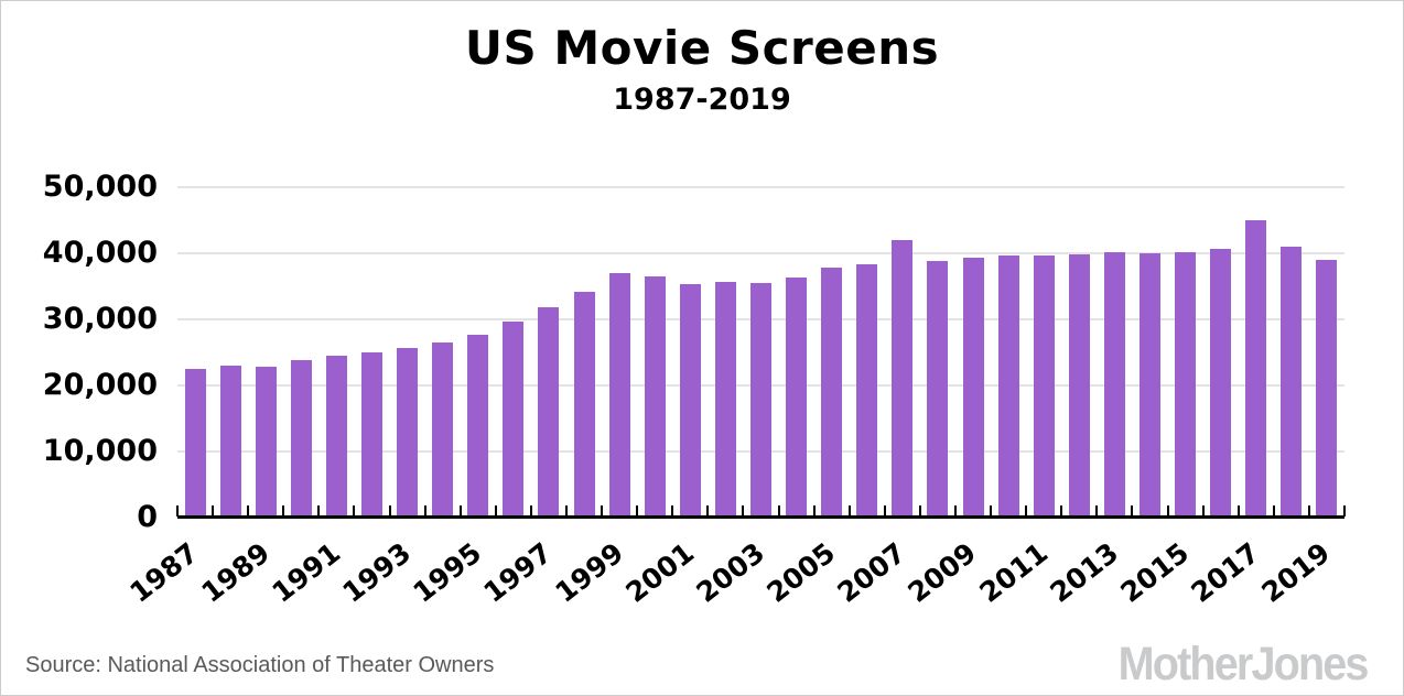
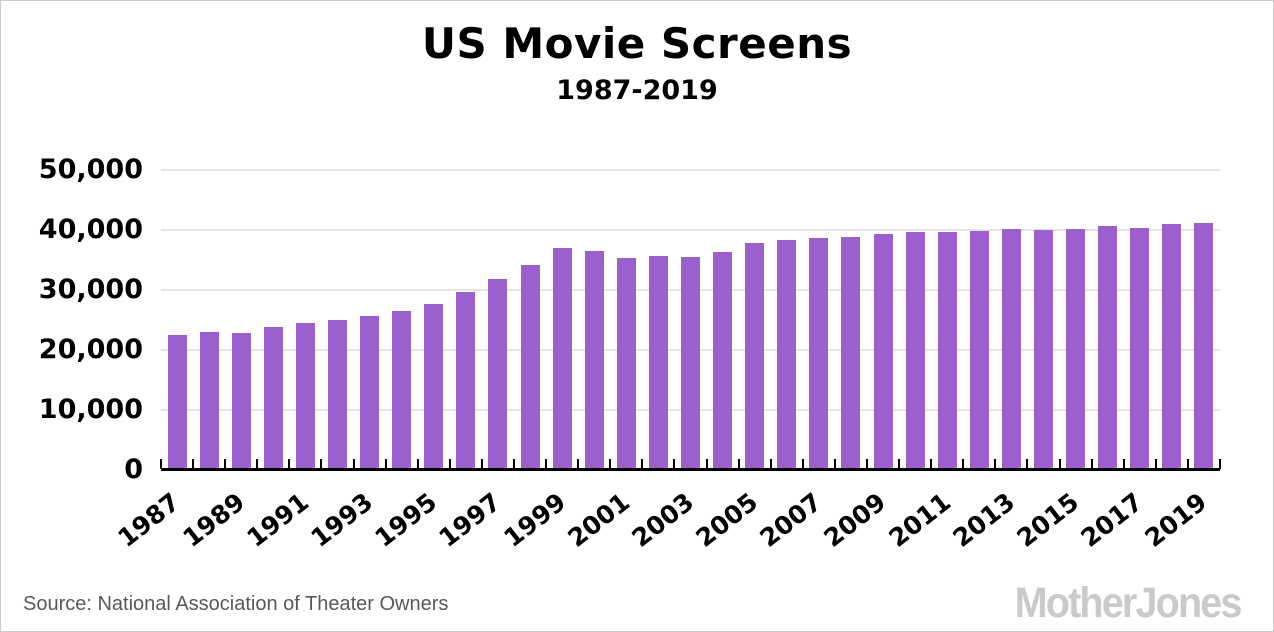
2007: 42000 -> 39000
2017: 45000 -> 40000
2019: 39000 -> 41000
